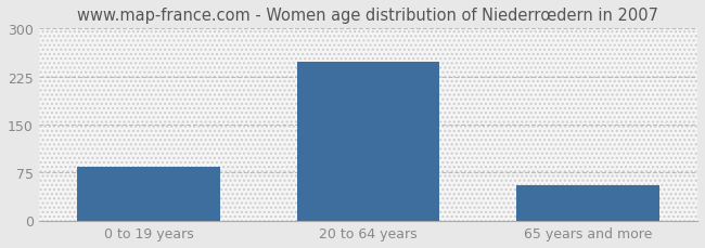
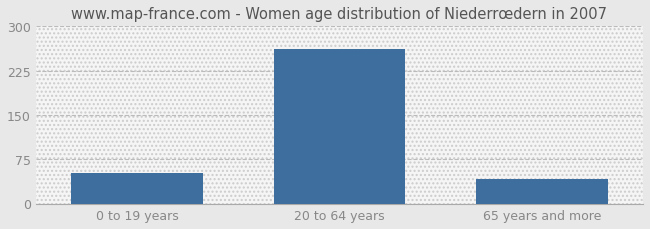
0 to 19 years: 83 -> 52
20 to 64 years: 248 -> 262
65 years and more: 55 -> 42
